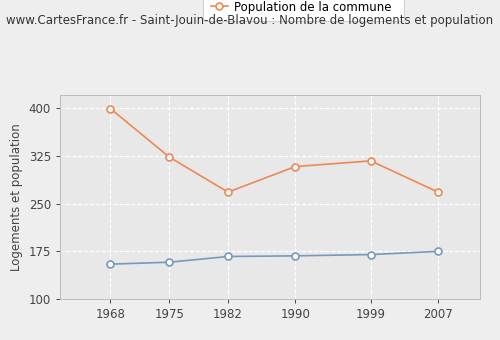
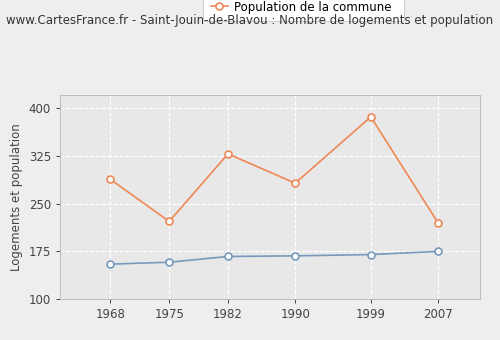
Population de la commune/1968: 399 -> 288
Population de la commune/1975: 323 -> 222
Population de la commune/1982: 268 -> 328
Population de la commune/1990: 308 -> 282
Population de la commune/1999: 317 -> 386
Population de la commune/2007: 268 -> 220
